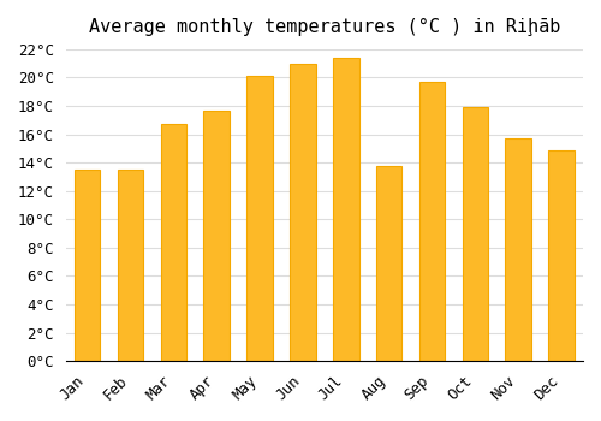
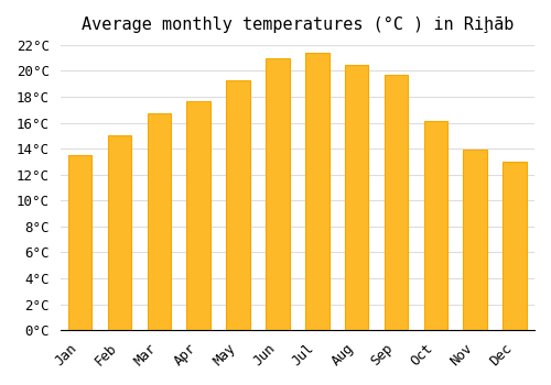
Feb: 13.5°C -> 15.0°C
May: 20.1°C -> 19.3°C
Aug: 13.8°C -> 20.5°C
Oct: 17.9°C -> 16.1°C
Nov: 15.7°C -> 13.9°C
Dec: 14.9°C -> 13.0°C
